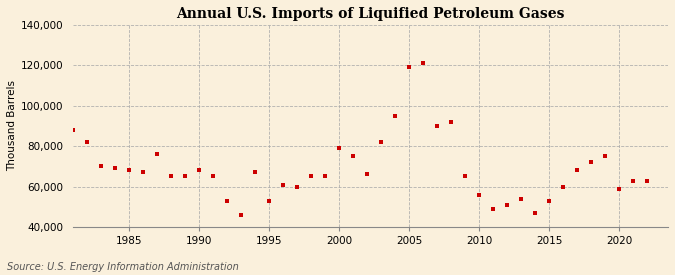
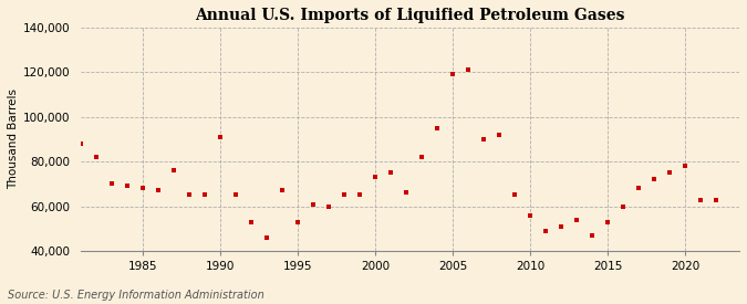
1990: 68,000 -> 91,000
2000: 79,000 -> 73,000
2020: 59,000 -> 78,000
